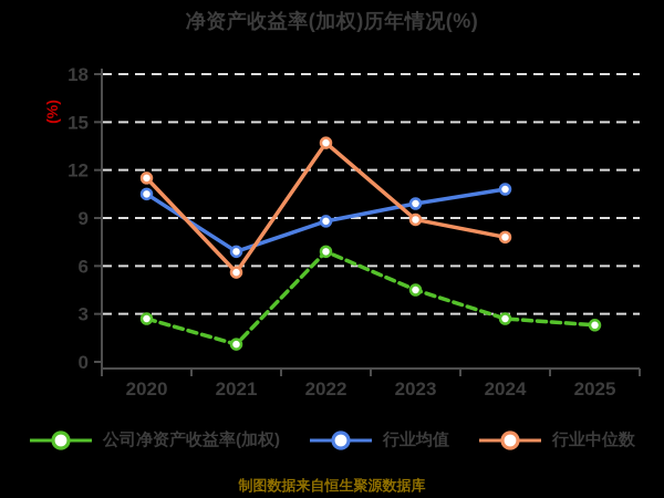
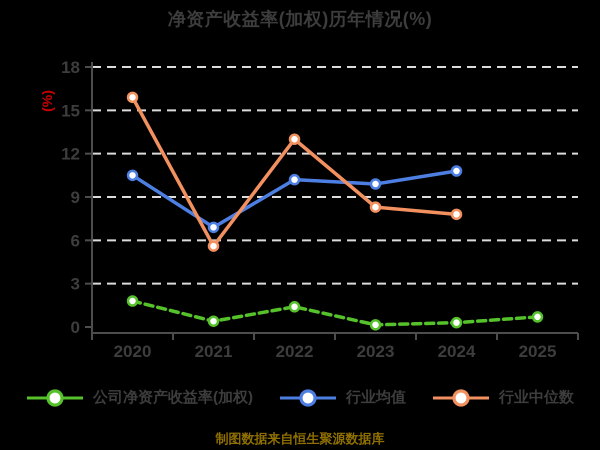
公司净资产收益率(加权)/2020: 2.7 -> 1.8
行业中位数/2020: 11.5 -> 15.9
公司净资产收益率(加权)/2021: 1.1 -> 0.4
公司净资产收益率(加权)/2022: 6.9 -> 1.4
行业均值/2022: 8.8 -> 10.2
行业中位数/2022: 13.7 -> 13.0
公司净资产收益率(加权)/2023: 4.5 -> 0.1
行业中位数/2023: 8.9 -> 8.3
公司净资产收益率(加权)/2024: 2.7 -> 0.3
公司净资产收益率(加权)/2025: 2.3 -> 0.7
